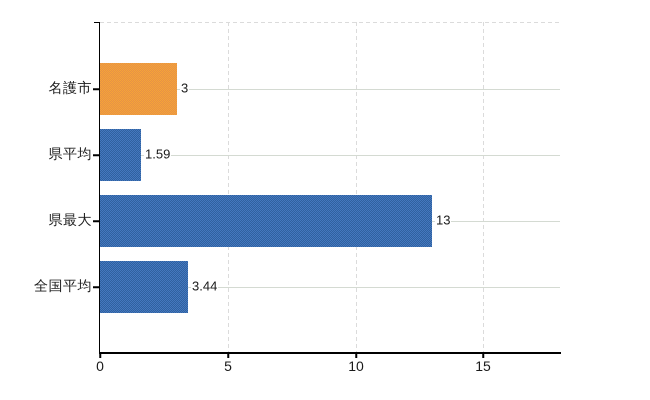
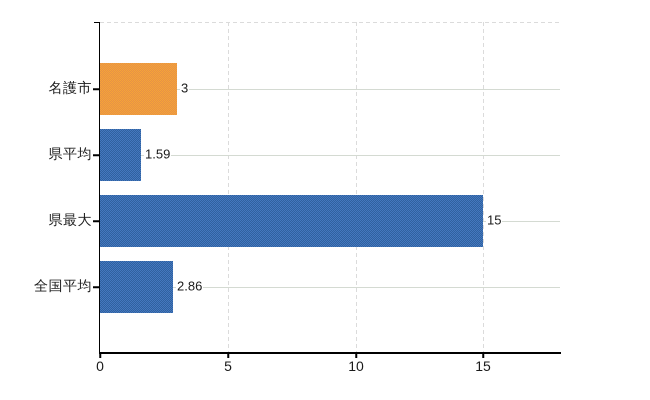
県最大: 13 -> 15
全国平均: 3.44 -> 2.86
